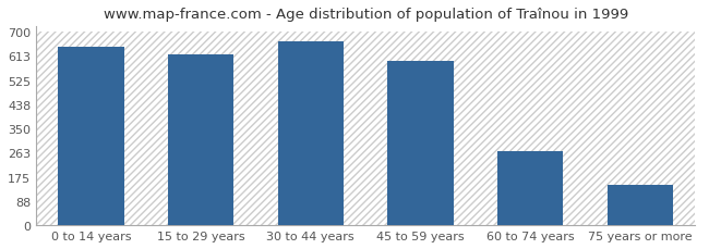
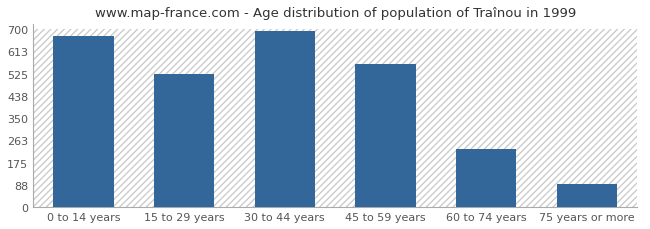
0 to 14 years: 645 -> 675
15 to 29 years: 620 -> 525
30 to 44 years: 665 -> 695
45 to 59 years: 595 -> 565
60 to 74 years: 270 -> 230
75 years or more: 145 -> 92
